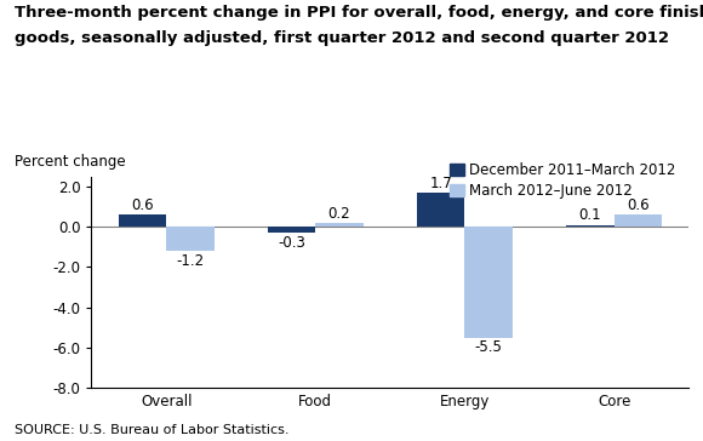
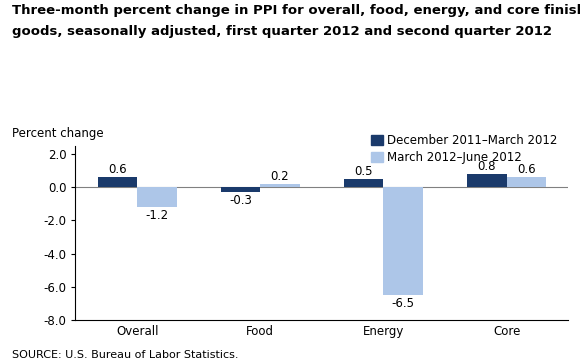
December 2011–March 2012/Energy: 1.7 -> 0.5
March 2012–June 2012/Energy: -5.5 -> -6.5
December 2011–March 2012/Core: 0.1 -> 0.8
